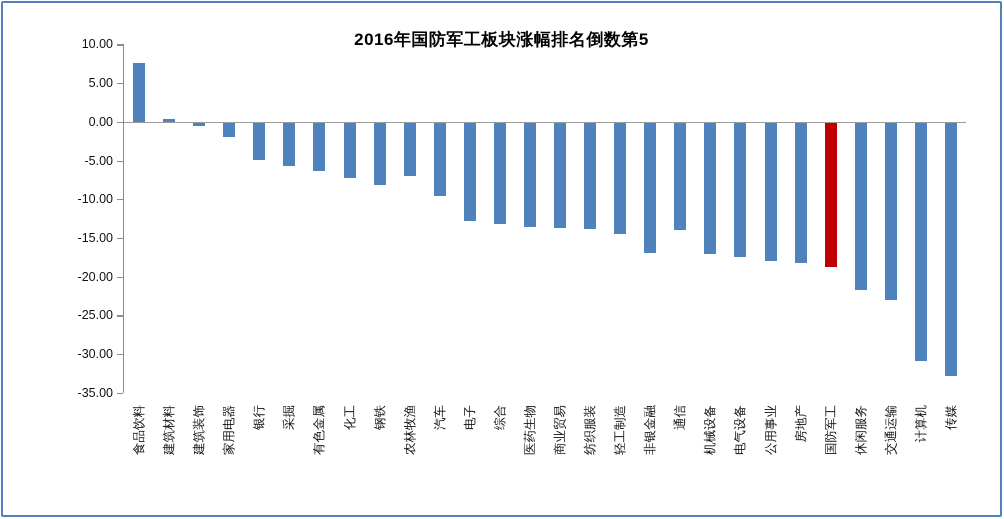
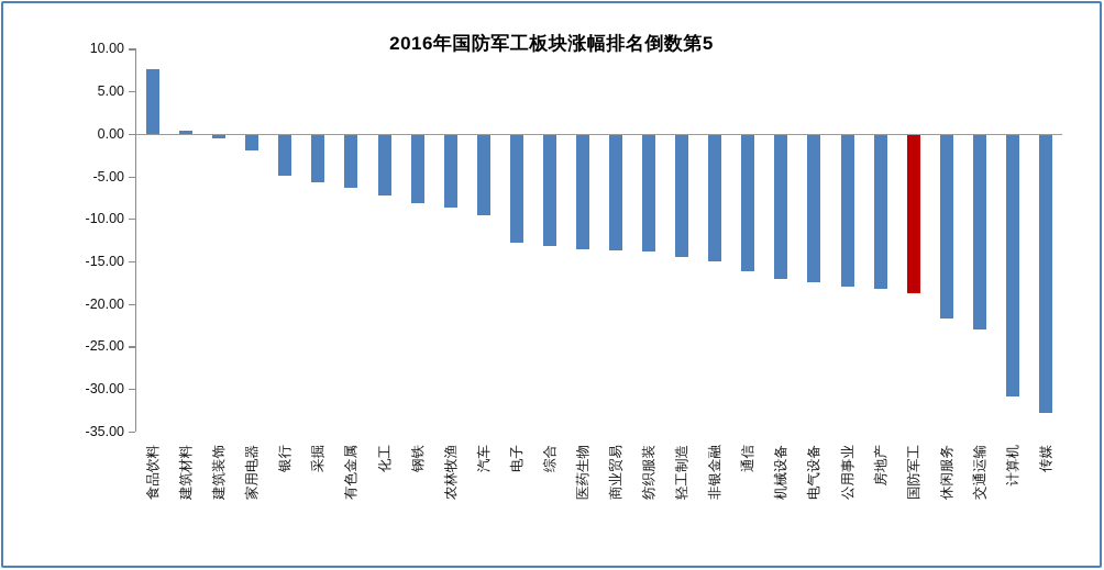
农林牧渔: -7 -> -9
非银金融: -17 -> -15
通信: -14 -> -16
